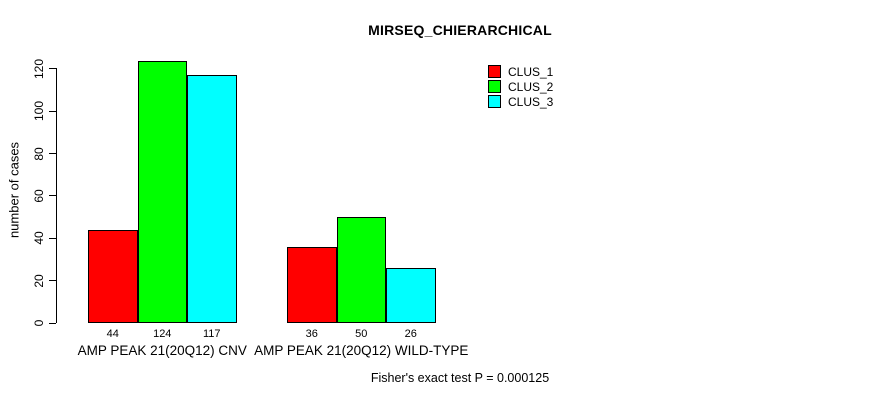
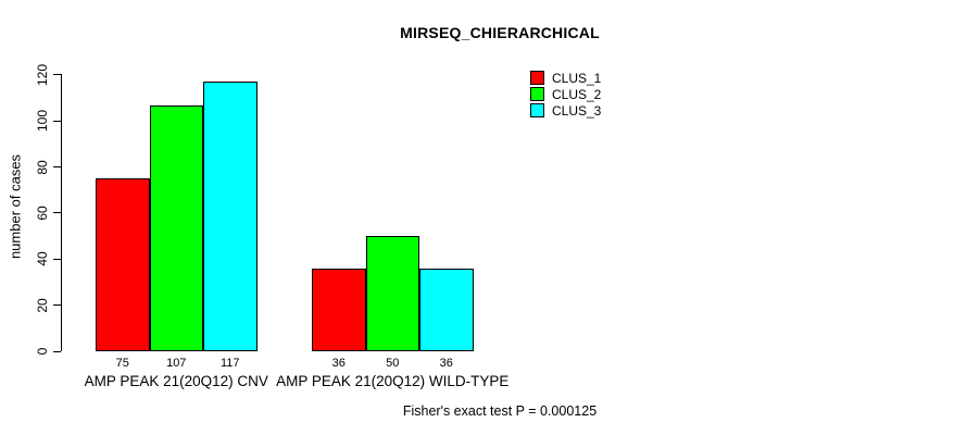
CLUS_1/AMP PEAK 21(20Q12) CNV: 44 -> 75
CLUS_2/AMP PEAK 21(20Q12) CNV: 124 -> 107
CLUS_3/AMP PEAK 21(20Q12) WILD-TYPE: 26 -> 36
